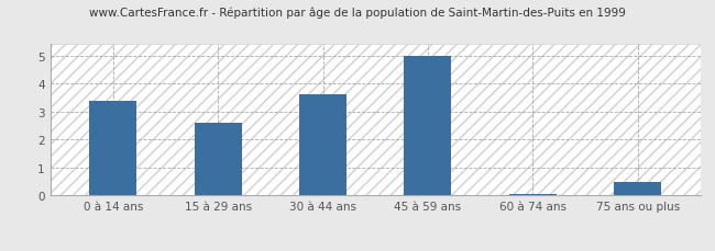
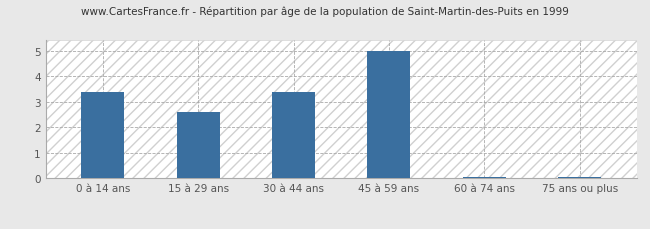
30 à 44 ans: 3.60 -> 3.40
75 ans ou plus: 0.50 -> 0.07
